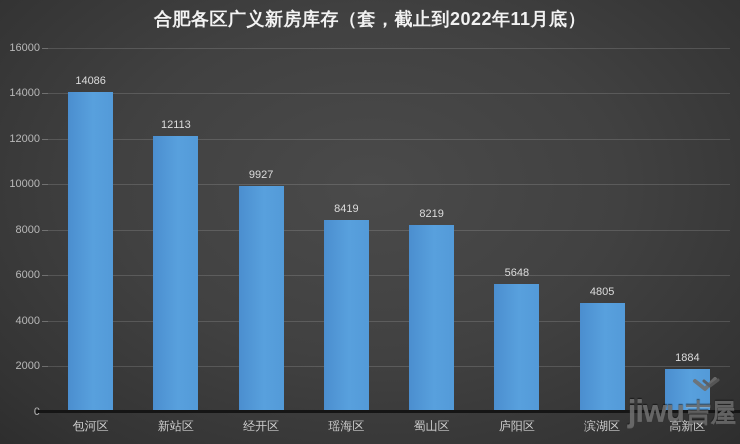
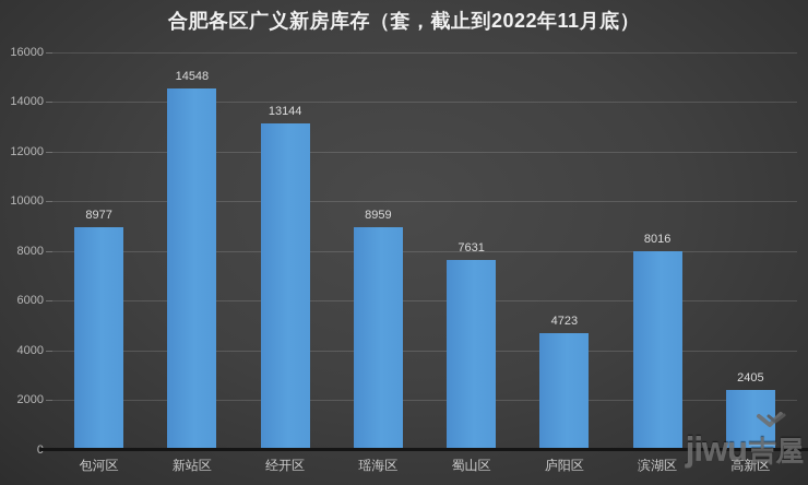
包河区: 14086 -> 8977
新站区: 12113 -> 14548
经开区: 9927 -> 13144
瑶海区: 8419 -> 8959
蜀山区: 8219 -> 7631
庐阳区: 5648 -> 4723
滨湖区: 4805 -> 8016
高新区: 1884 -> 2405
